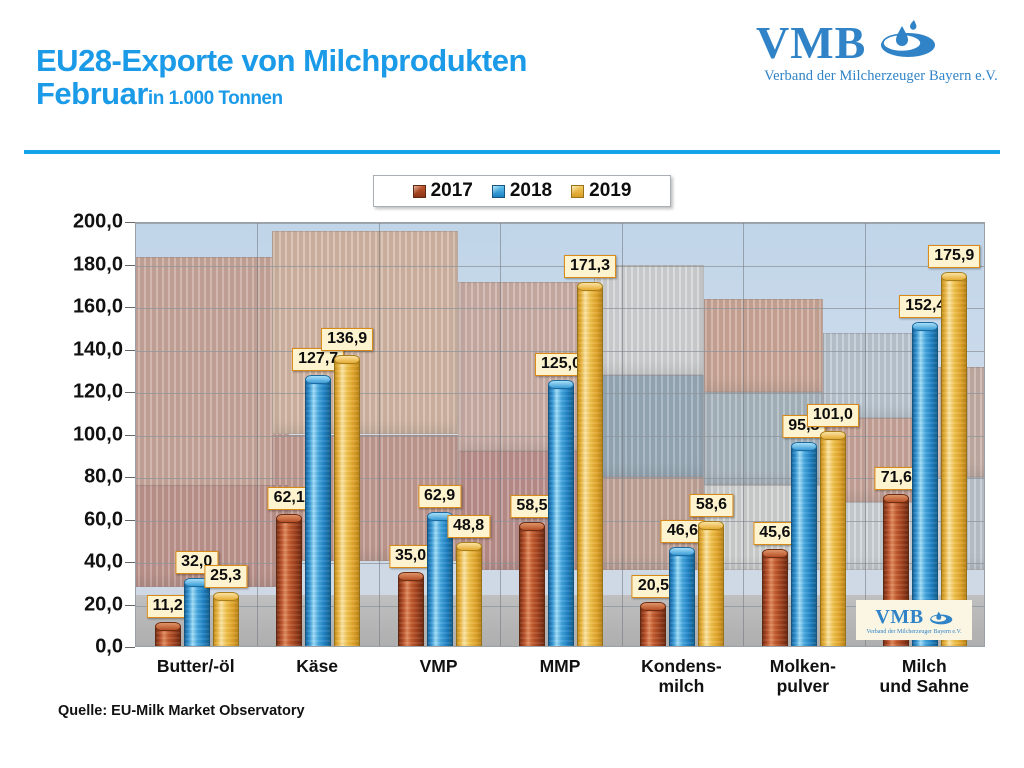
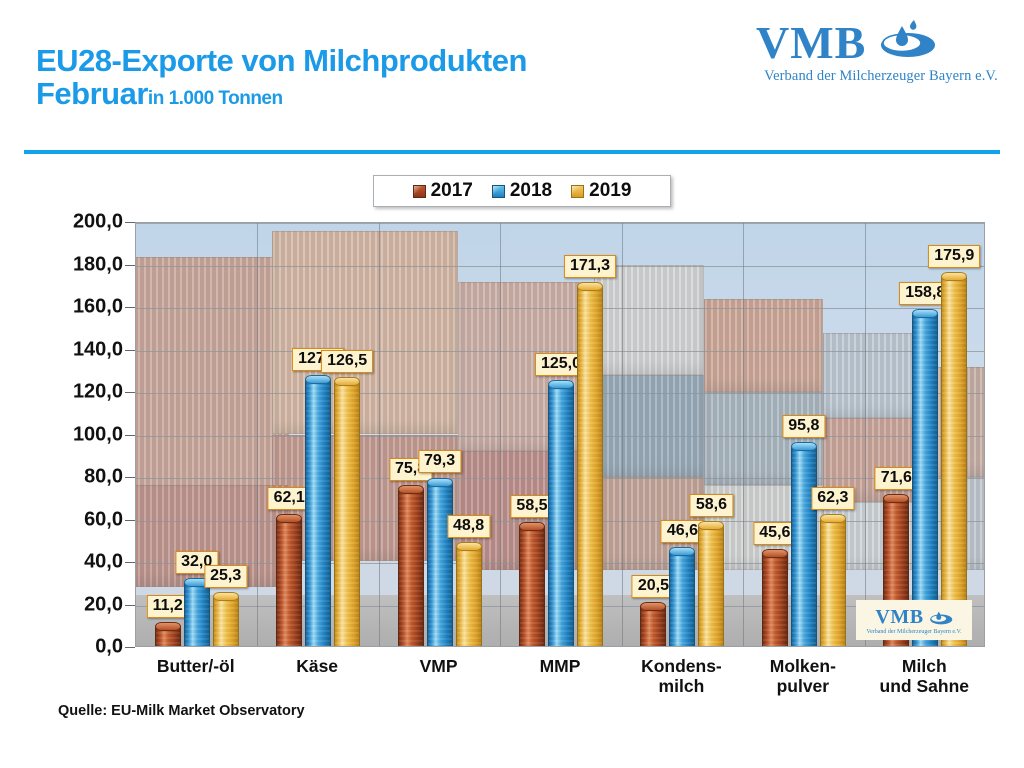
2019/Käse: 136,9 -> 126,5
2017/VMP: 35,0 -> 75,8
2018/VMP: 62,9 -> 79,3
2019/Molken- pulver: 101,0 -> 62,3
2018/Milch und Sahne: 152,4 -> 158,8
